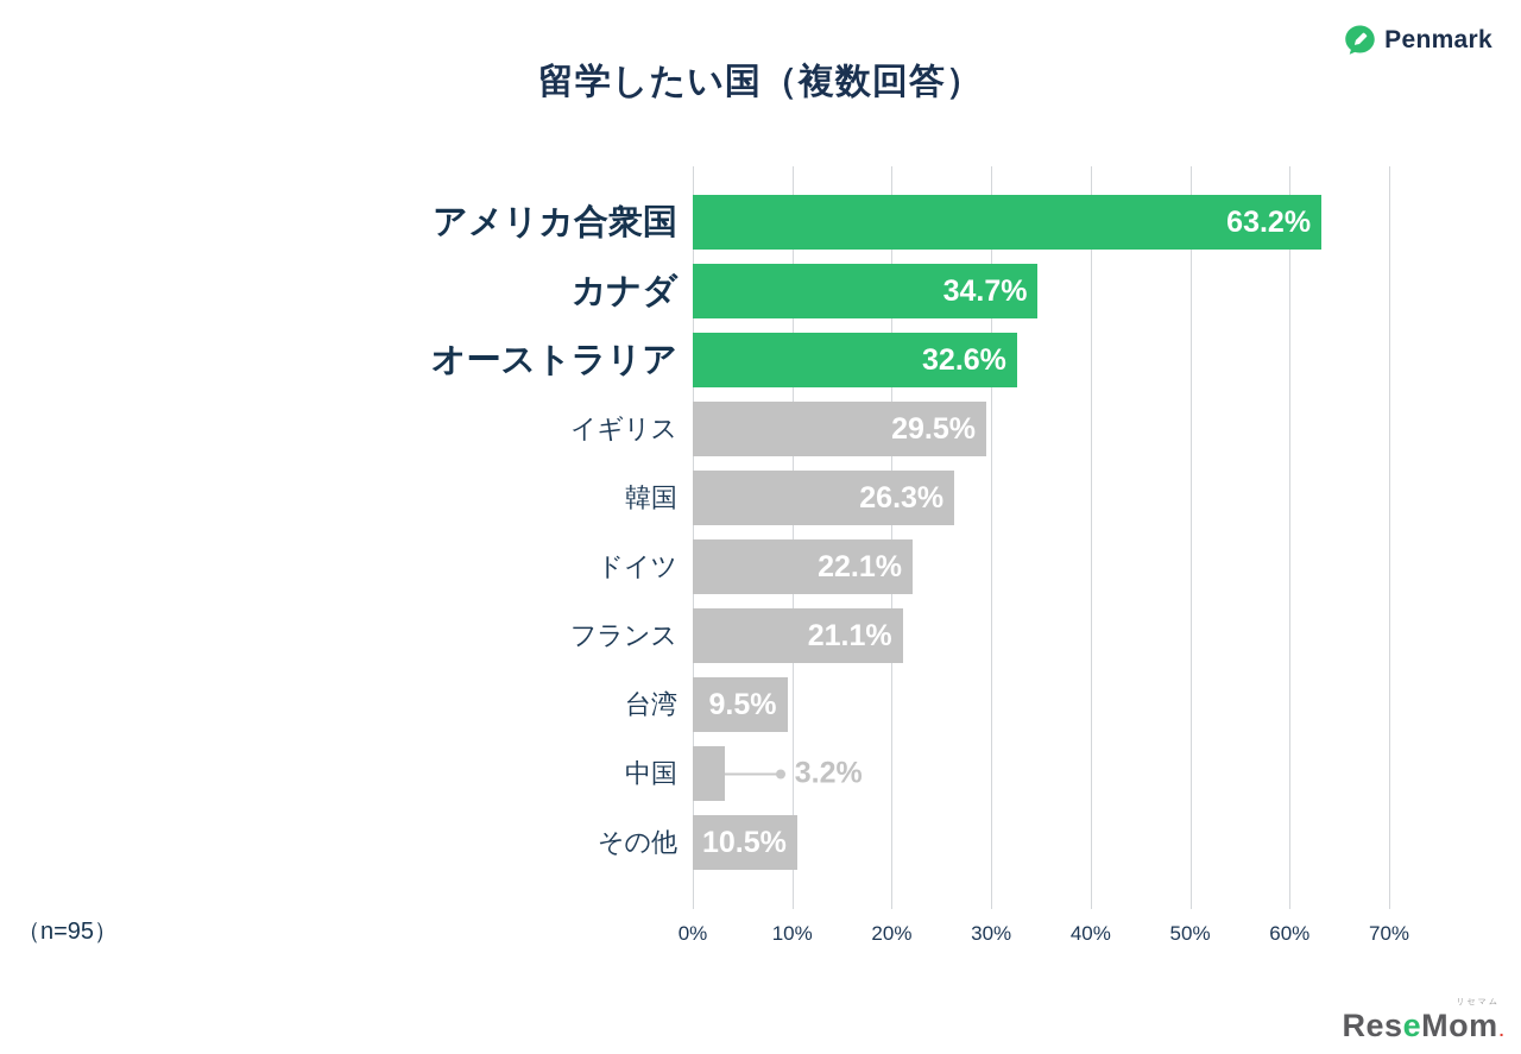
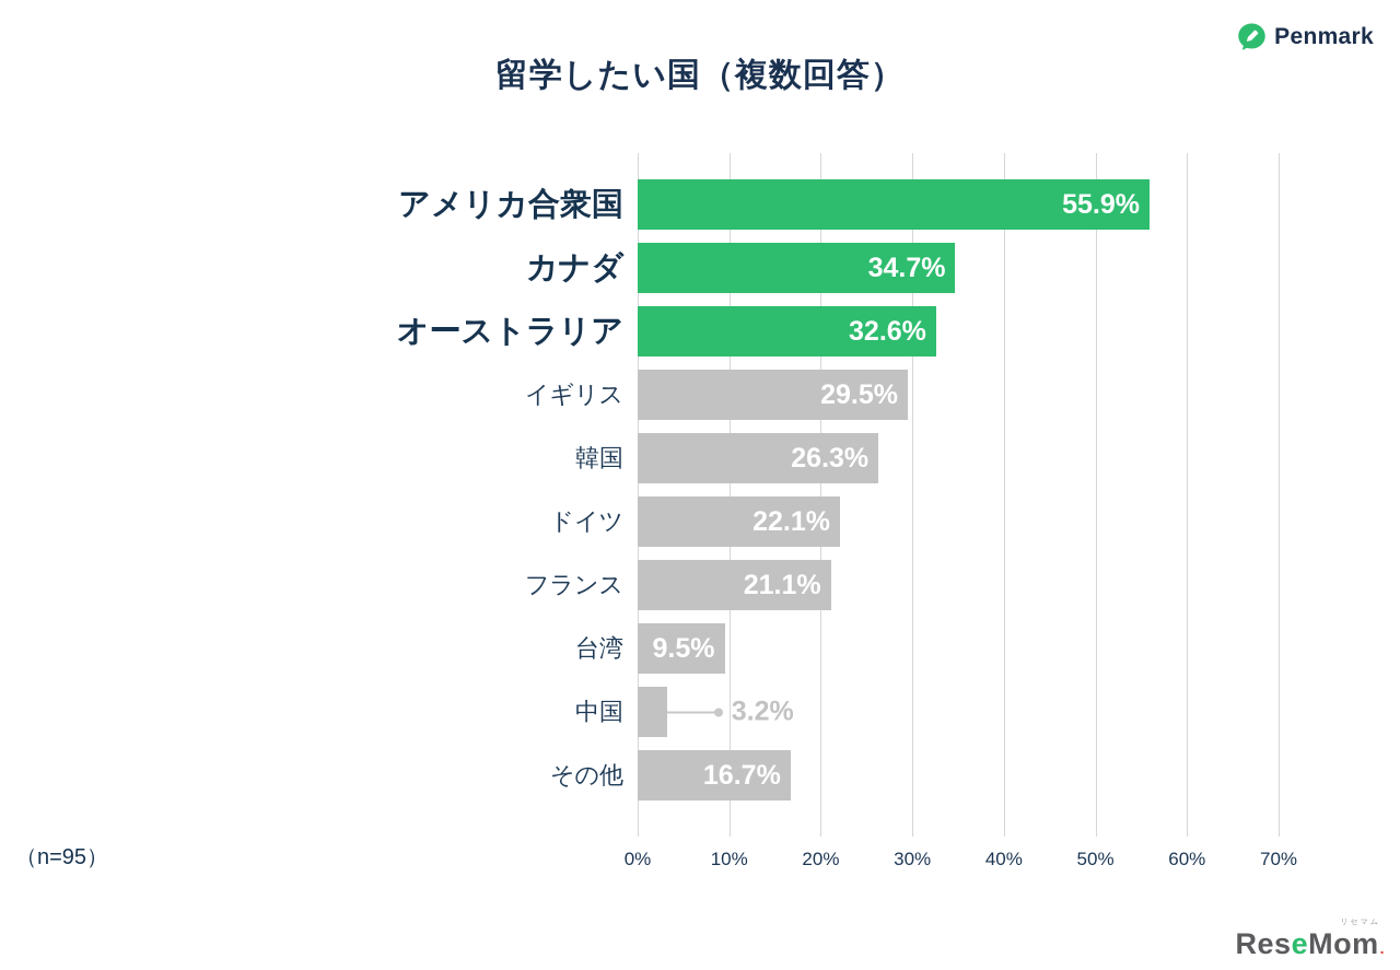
アメリカ合衆国: 63.2% -> 55.9%
その他: 10.5% -> 16.7%
